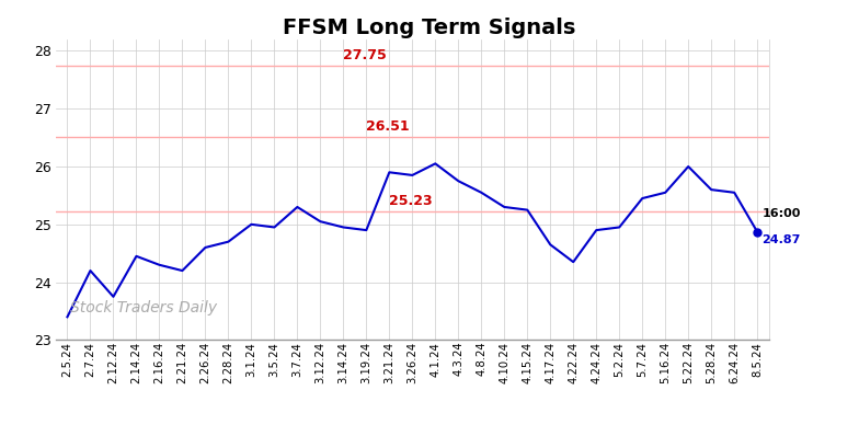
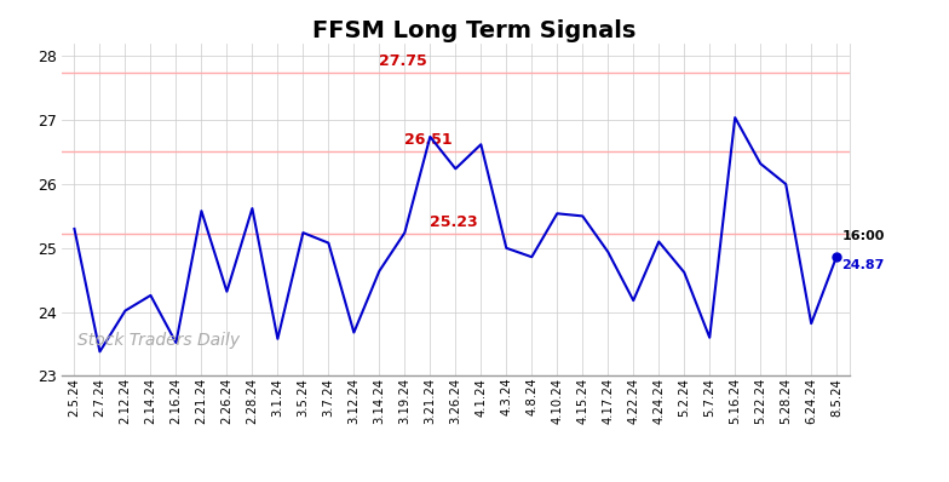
2.5.24: 23.40 -> 25.30
2.7.24: 24.20 -> 23.38
2.12.24: 23.75 -> 24.02
2.14.24: 24.45 -> 24.26
2.16.24: 24.30 -> 23.52
2.21.24: 24.20 -> 25.58
2.26.24: 24.60 -> 24.32
2.28.24: 24.70 -> 25.62
3.1.24: 25.00 -> 23.58
3.5.24: 24.95 -> 25.24
3.7.24: 25.30 -> 25.08
3.12.24: 25.05 -> 23.68
3.14.24: 24.95 -> 24.64
3.19.24: 24.90 -> 25.24
3.21.24: 25.90 -> 26.74
3.26.24: 25.85 -> 26.24
4.1.24: 26.05 -> 26.62
4.3.24: 25.75 -> 25.00
4.8.24: 25.55 -> 24.86
4.10.24: 25.30 -> 25.54
4.15.24: 25.25 -> 25.50
4.17.24: 24.65 -> 24.94
4.22.24: 24.35 -> 24.18
4.24.24: 24.90 -> 25.10
5.2.24: 24.95 -> 24.62
5.7.24: 25.45 -> 23.60
5.16.24: 25.55 -> 27.04
5.22.24: 26.00 -> 26.32
5.28.24: 25.60 -> 26.00
6.24.24: 25.55 -> 23.82
